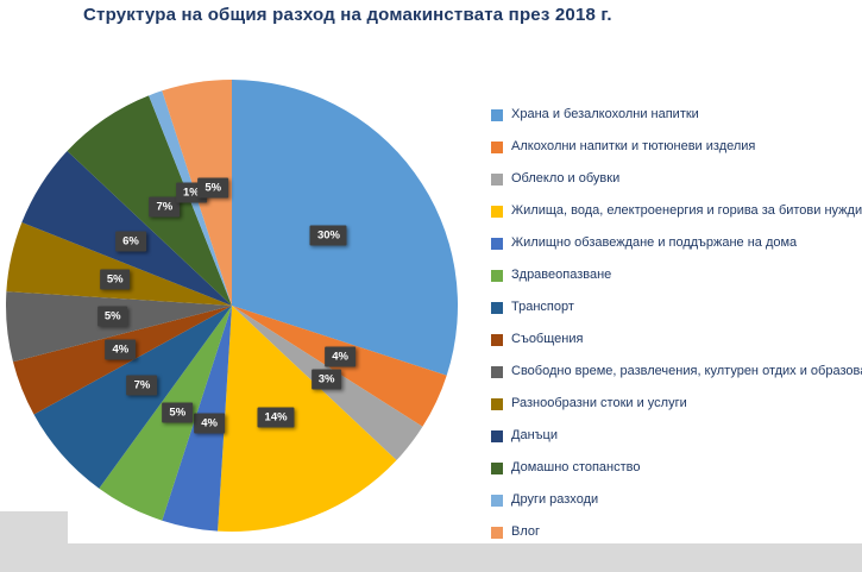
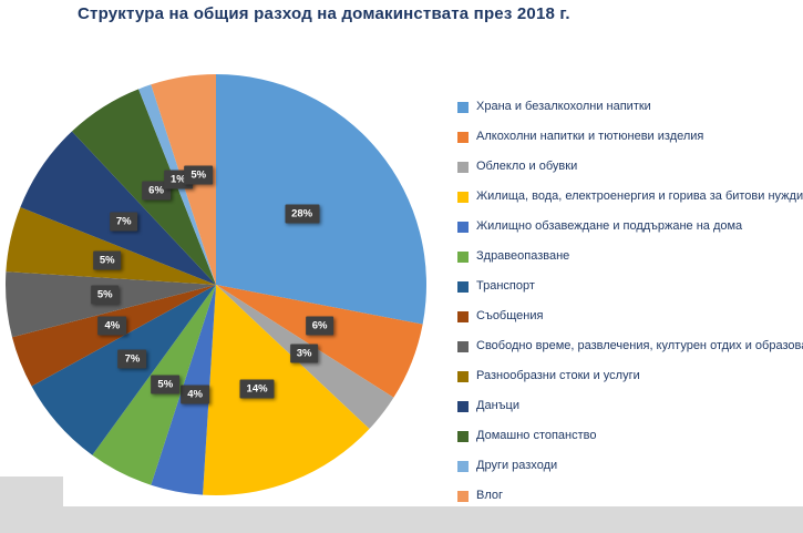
Храна и безалкохолни напитки: 30% -> 28%
Алкохолни напитки и тютюневи изделия: 4% -> 6%
Данъци: 6% -> 7%
Домашно стопанство: 7% -> 6%
